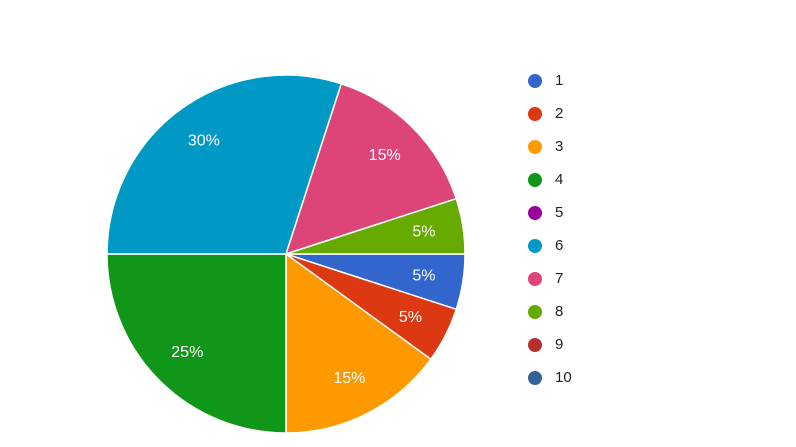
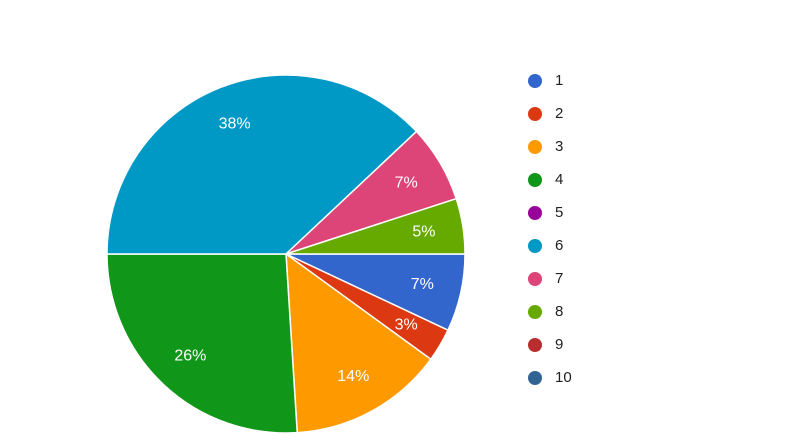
1: 5% -> 7%
2: 5% -> 3%
3: 15% -> 14%
4: 25% -> 26%
6: 30% -> 38%
7: 15% -> 7%
